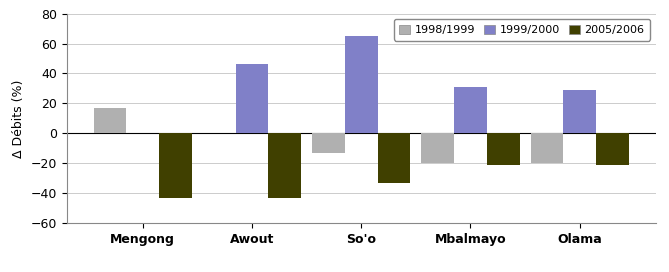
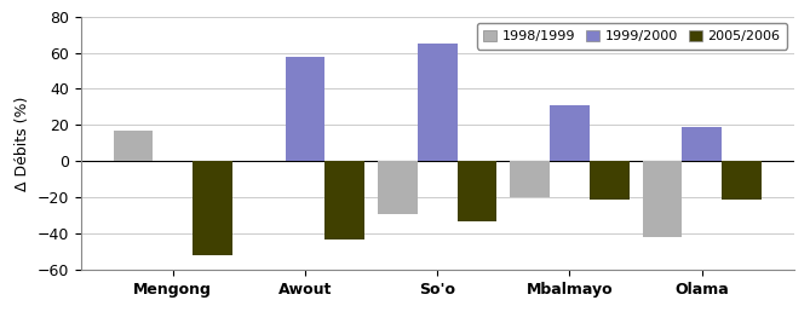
2005/2006/Mengong: -43 -> -52
1999/2000/Awout: 46 -> 58
1998/1999/So'o: -13 -> -29
1998/1999/Olama: -20 -> -42
1999/2000/Olama: 29 -> 19
